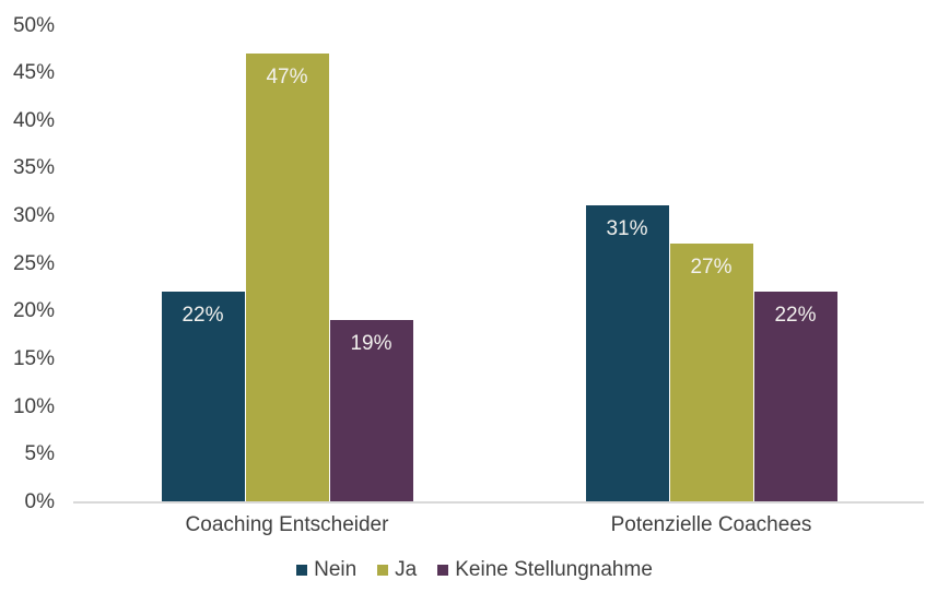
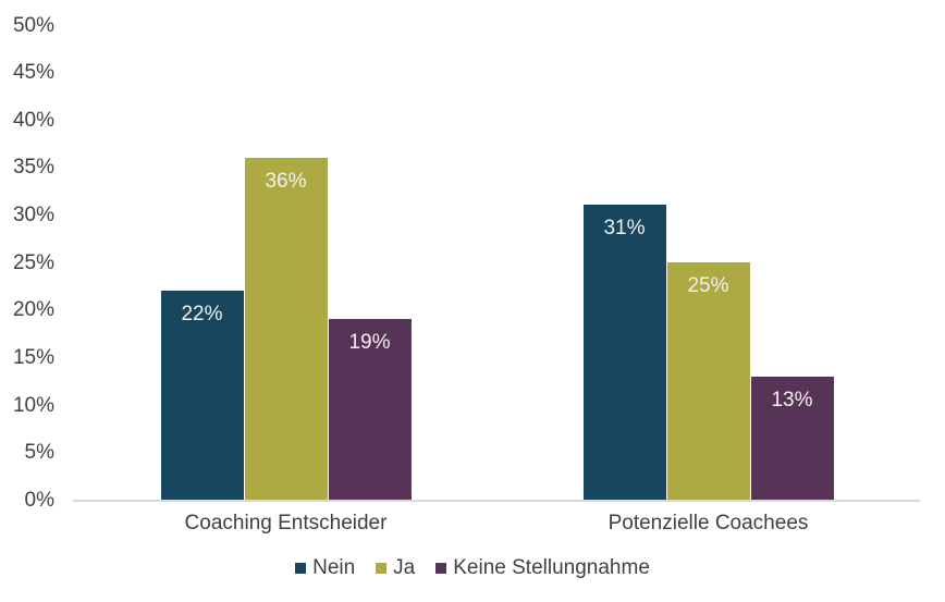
Ja/Coaching Entscheider: 47% -> 36%
Ja/Potenzielle Coachees: 27% -> 25%
Keine Stellungnahme/Potenzielle Coachees: 22% -> 13%
